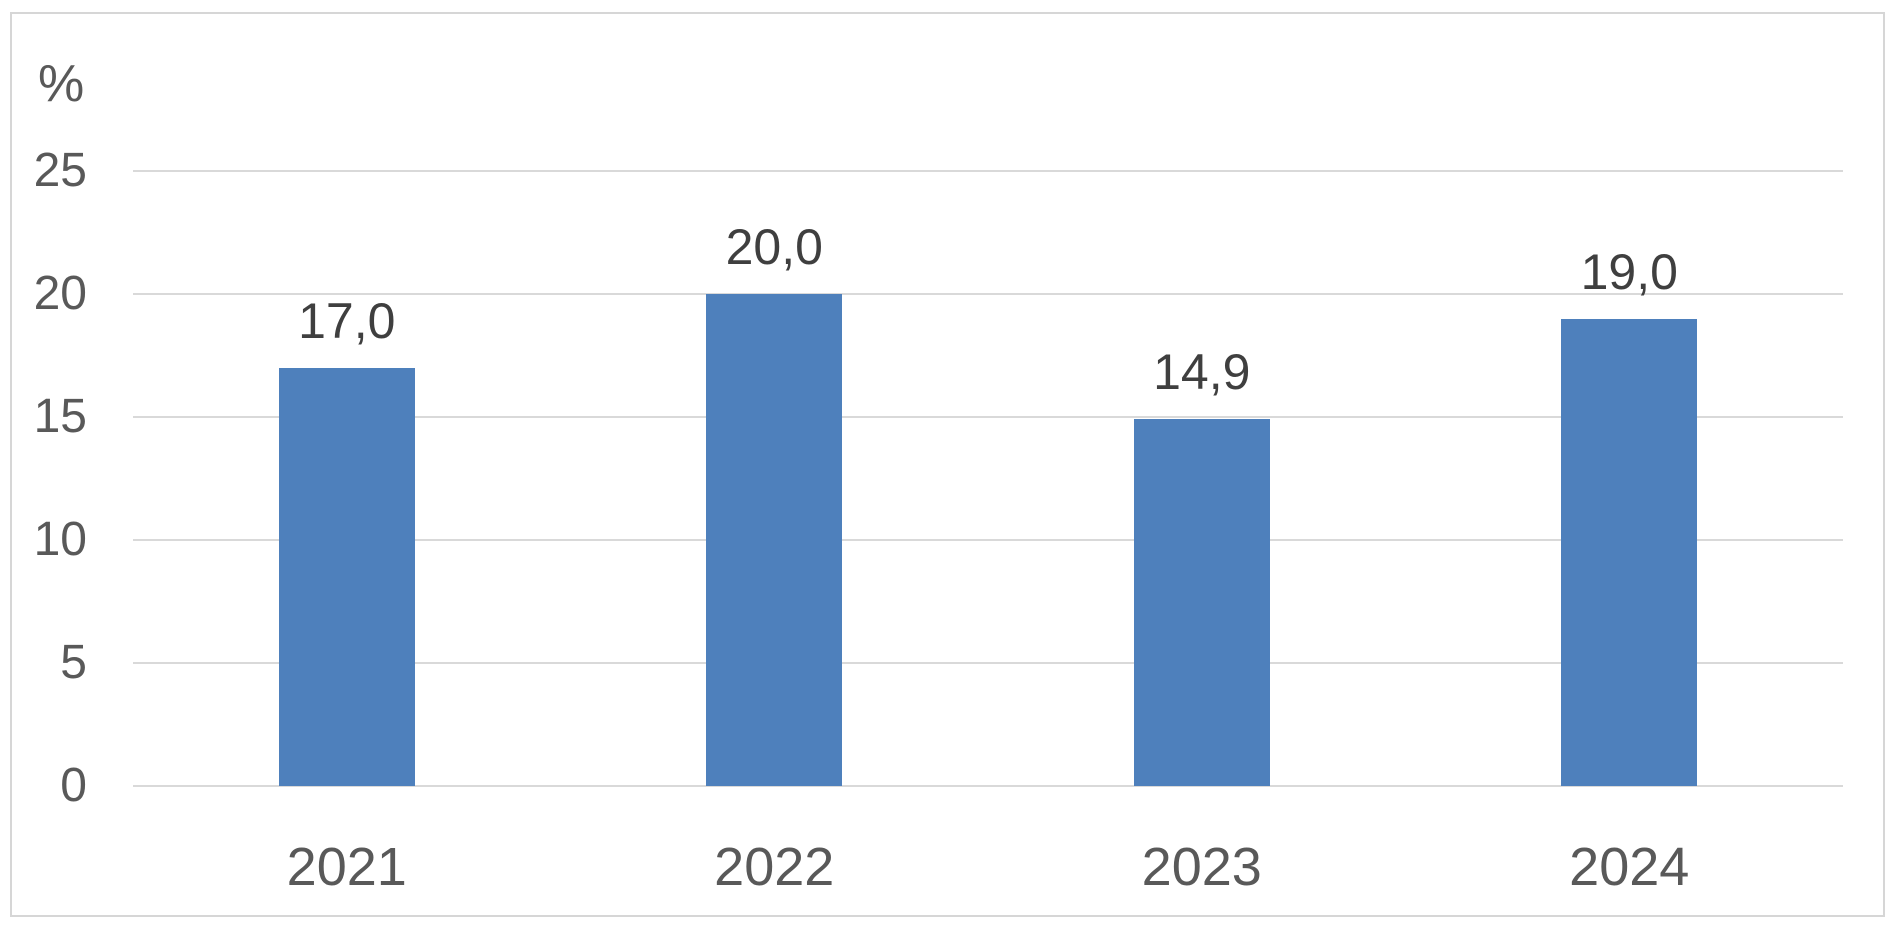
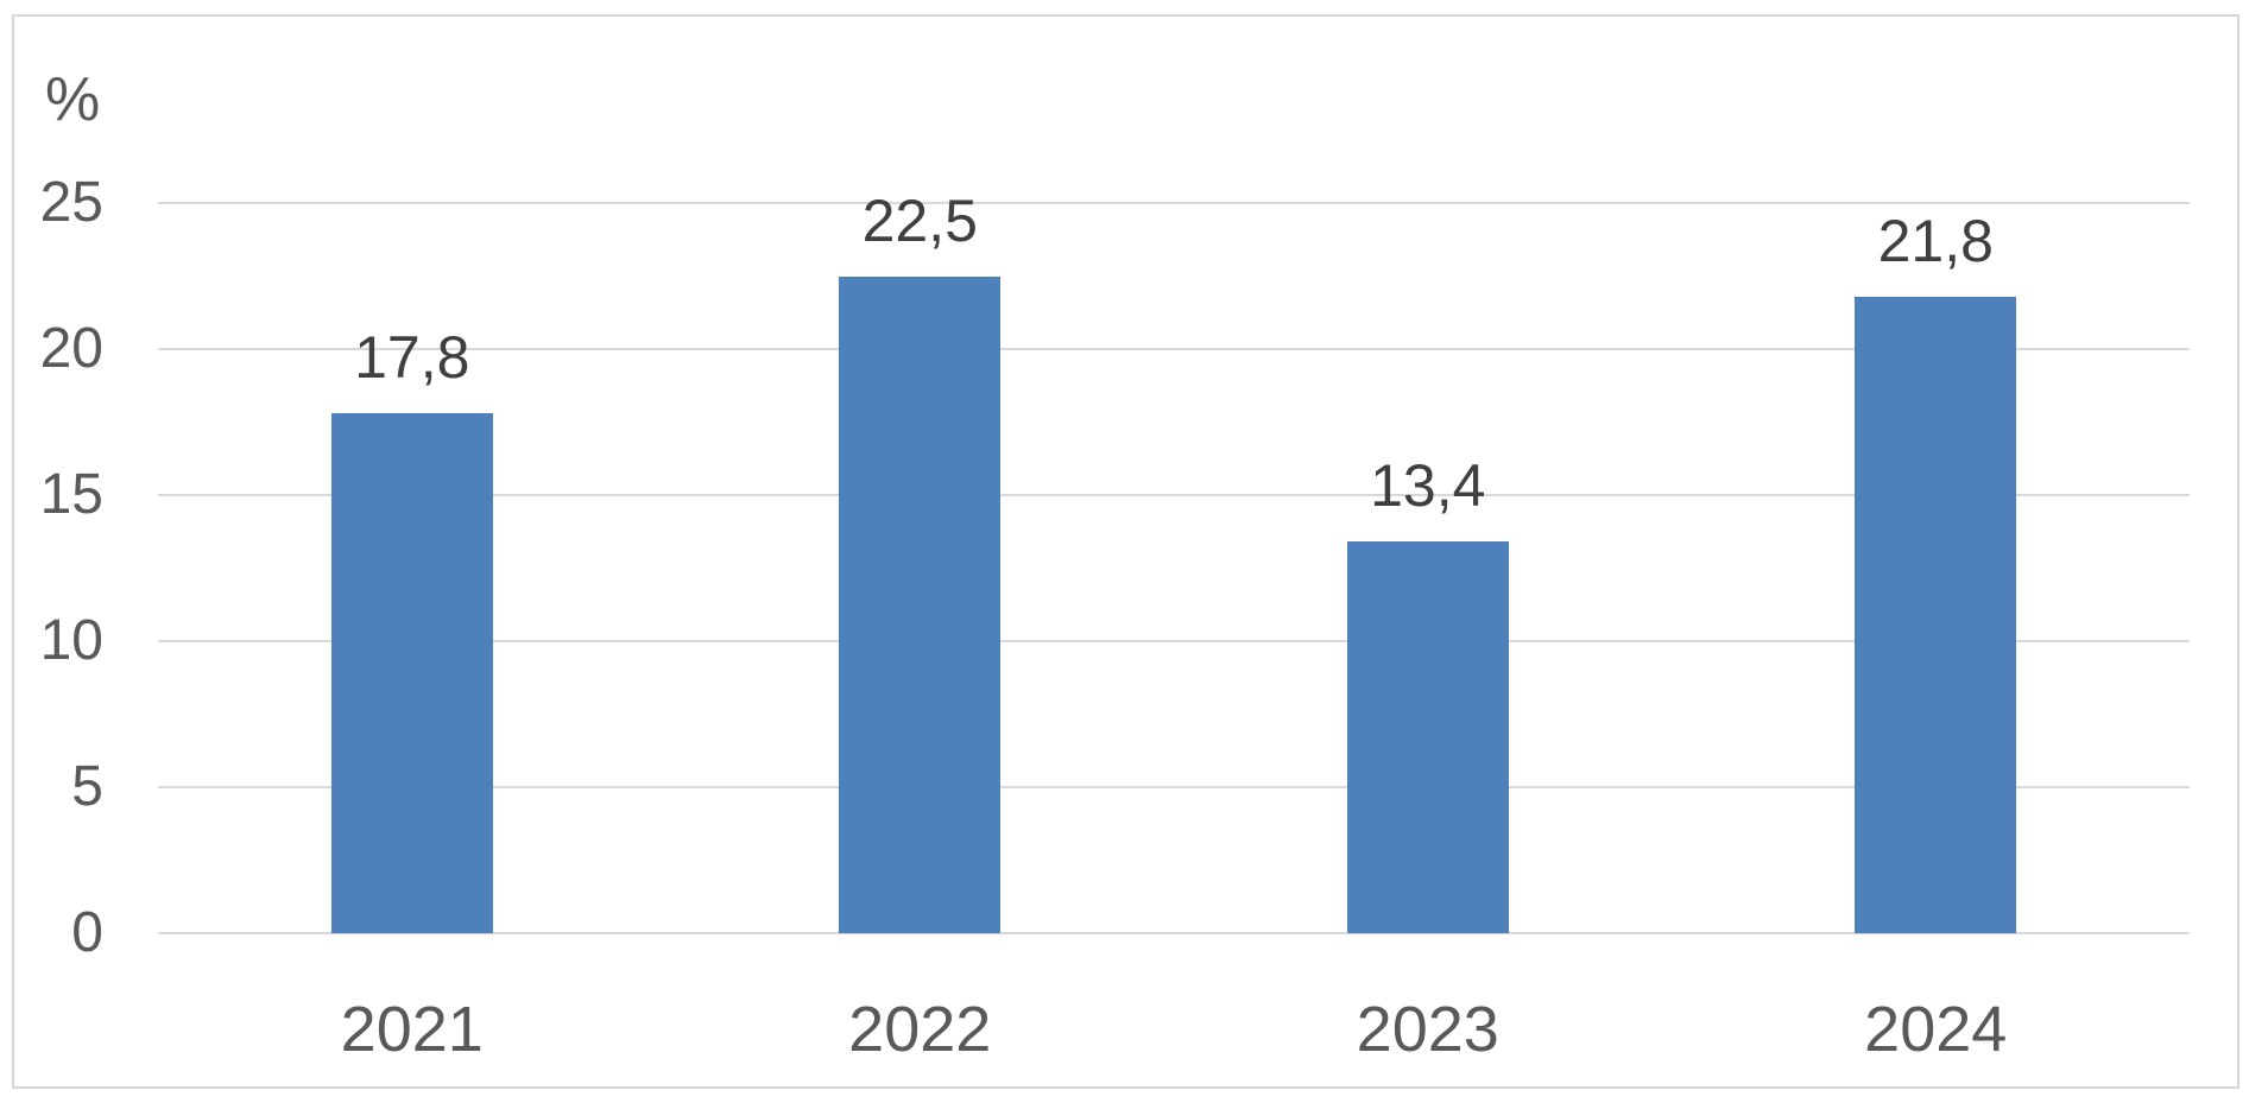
2021: 17,0 -> 17,8
2022: 20,0 -> 22,5
2023: 14,9 -> 13,4
2024: 19,0 -> 21,8
